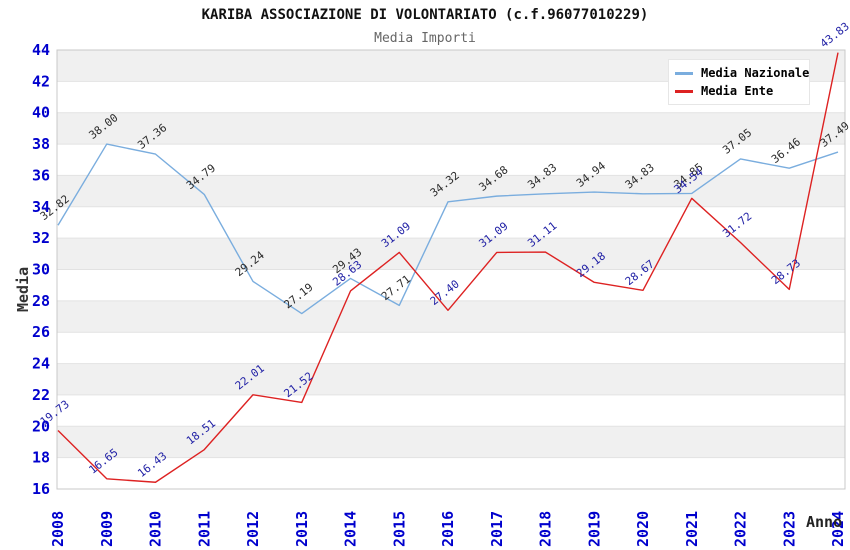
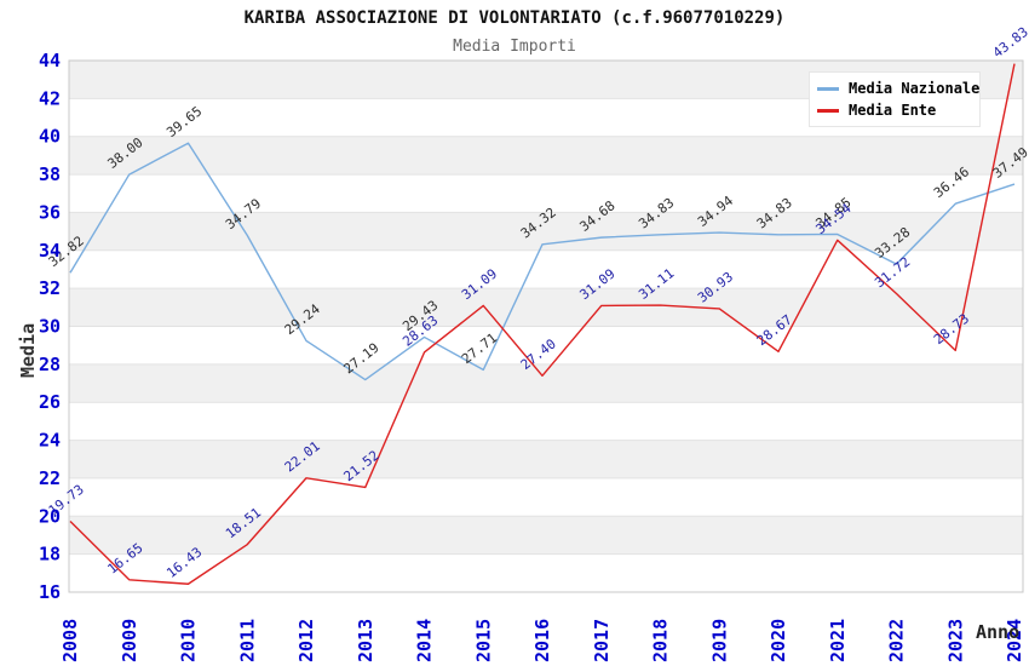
Media Nazionale/2010: 37.36 -> 39.65
Media Ente/2019: 29.18 -> 30.93
Media Nazionale/2022: 37.05 -> 33.28
